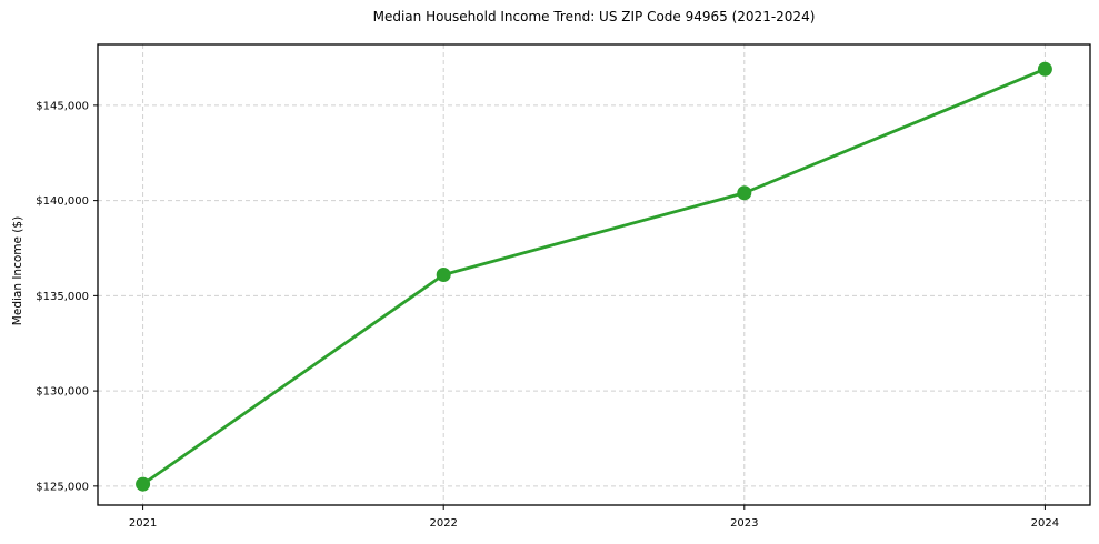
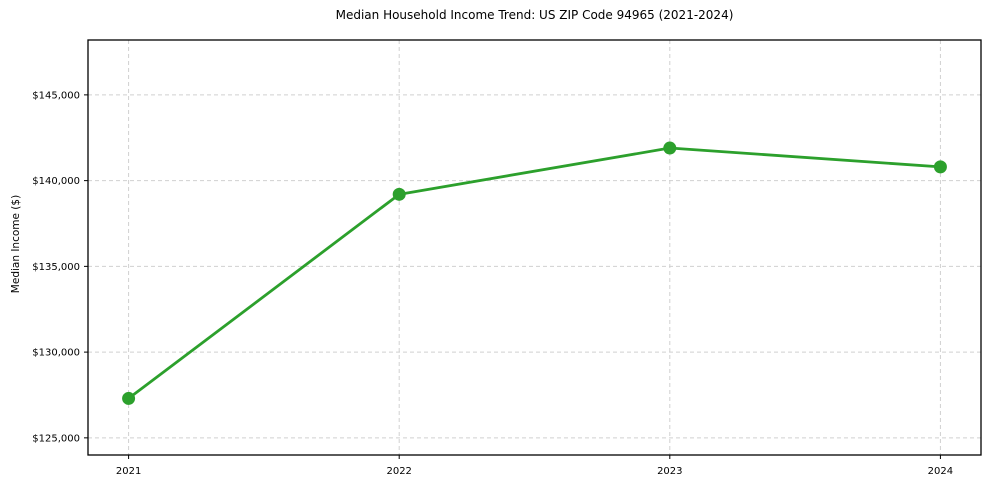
2021: $125100 -> $127300
2022: $136100 -> $139200
2023: $140400 -> $141900
2024: $146900 -> $140800
